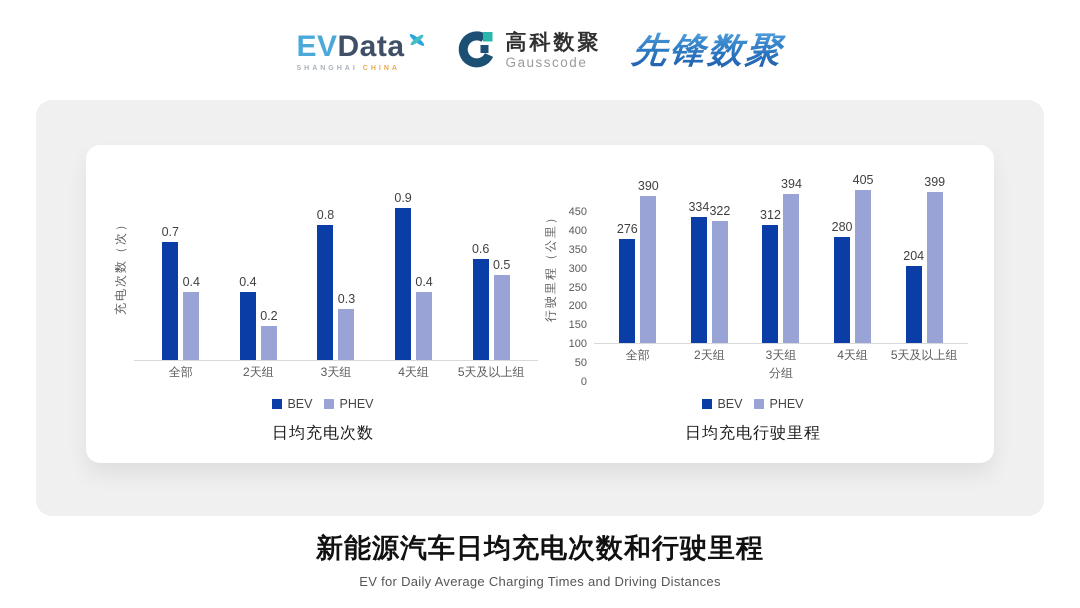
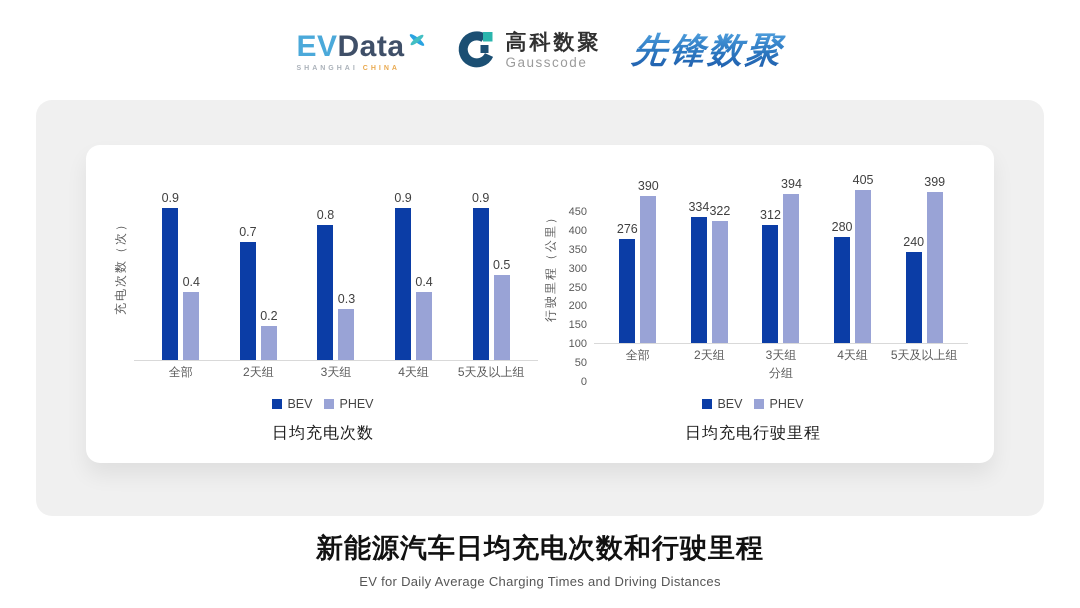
日均充电次数/BEV/全部: 0.7 -> 0.9
日均充电次数/BEV/2天组: 0.4 -> 0.7
日均充电次数/BEV/5天及以上组: 0.6 -> 0.9
日均充电行驶里程/BEV/5天及以上组: 204 -> 240
